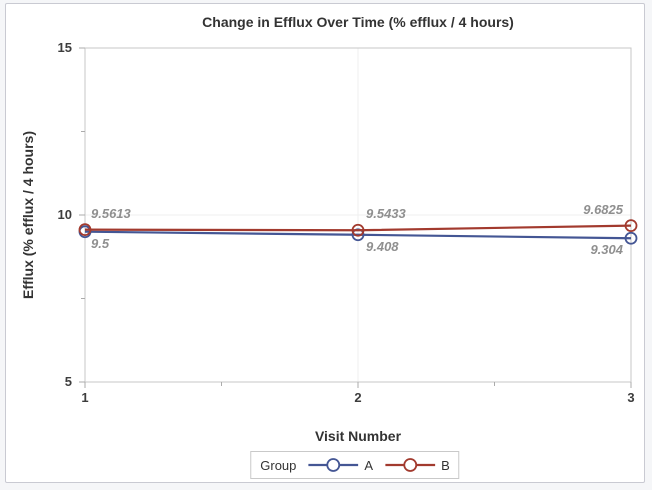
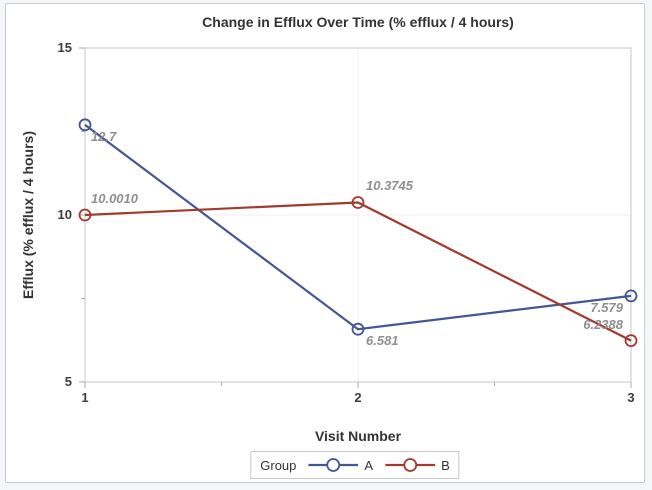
A/1: 9.5 -> 12.7
B/1: 9.5613 -> 10.0010
A/2: 9.408 -> 6.581
B/2: 9.5433 -> 10.3745
A/3: 9.304 -> 7.579
B/3: 9.6825 -> 6.2388
